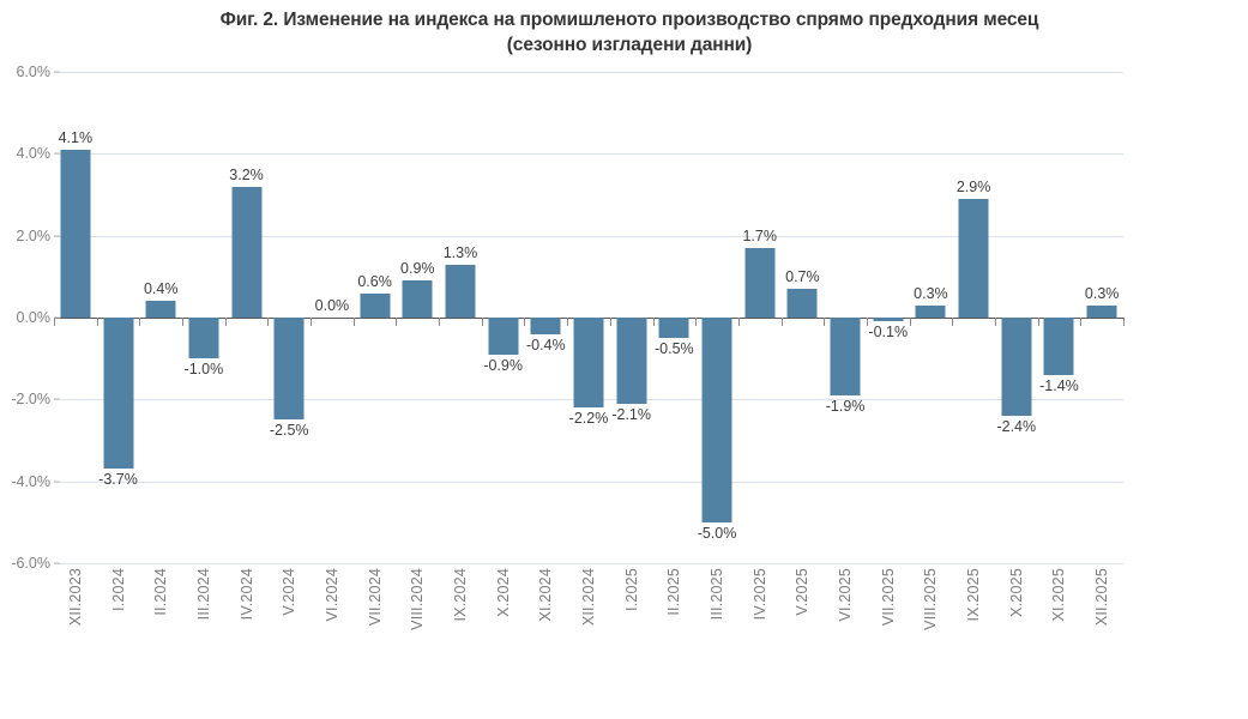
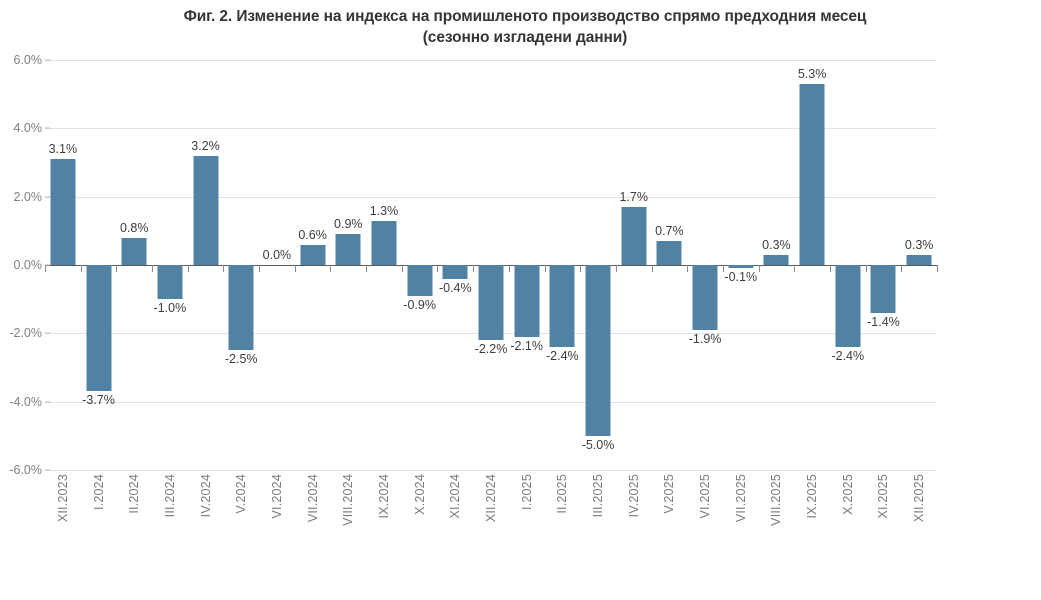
XII.2023: 4.1% -> 3.1%
II.2024: 0.4% -> 0.8%
II.2025: -0.5% -> -2.4%
IX.2025: 2.9% -> 5.3%
